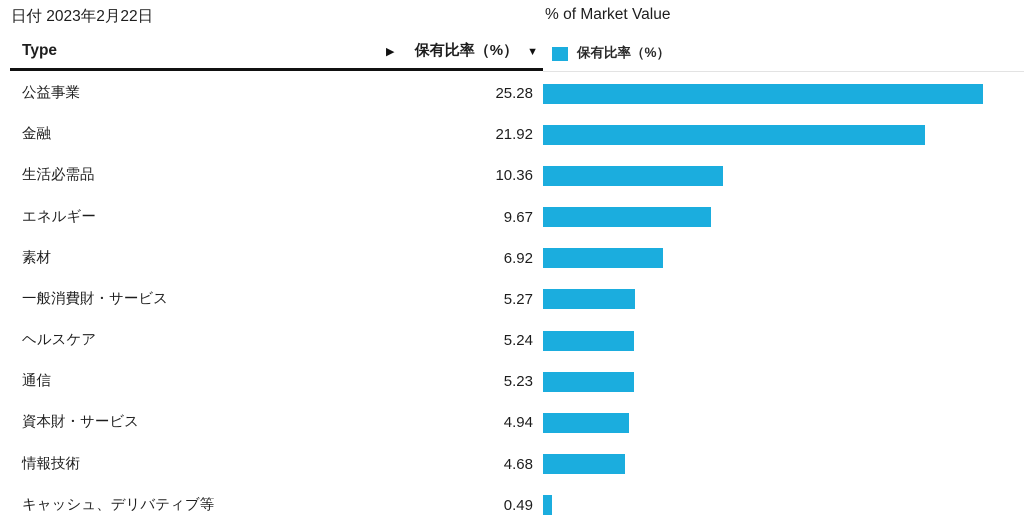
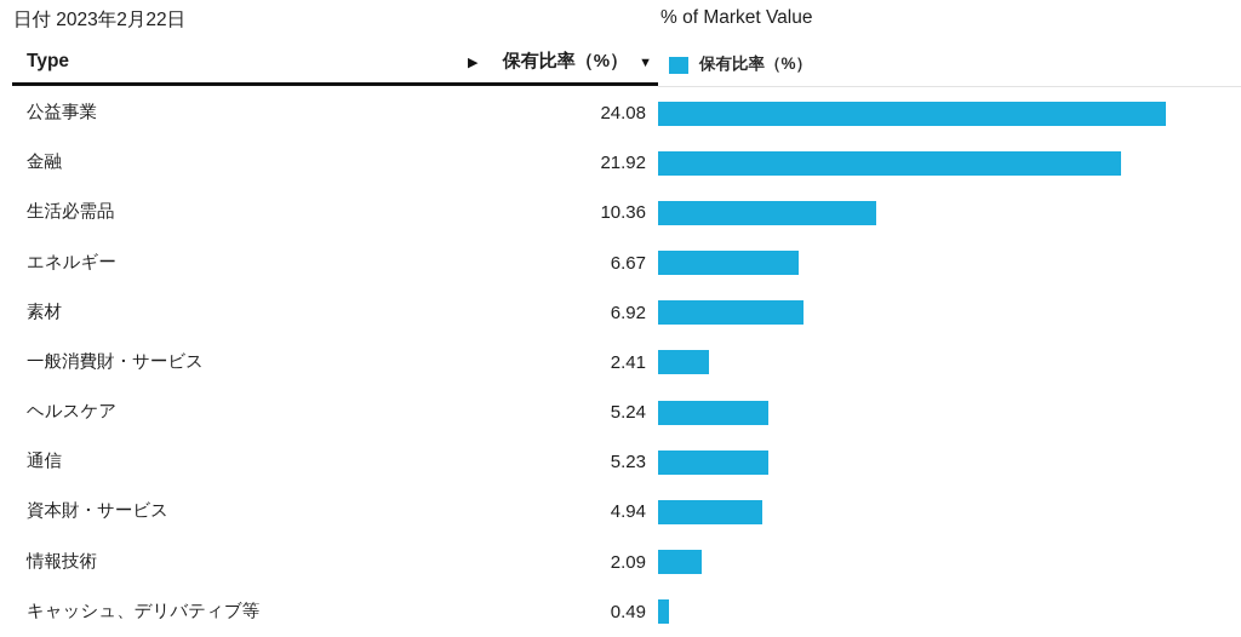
公益事業: 25.28 -> 24.08
エネルギー: 9.67 -> 6.67
一般消費財・サービス: 5.27 -> 2.41
情報技術: 4.68 -> 2.09
